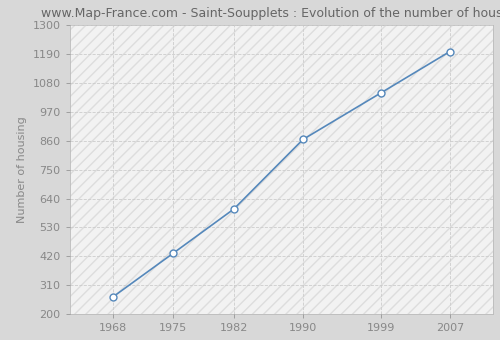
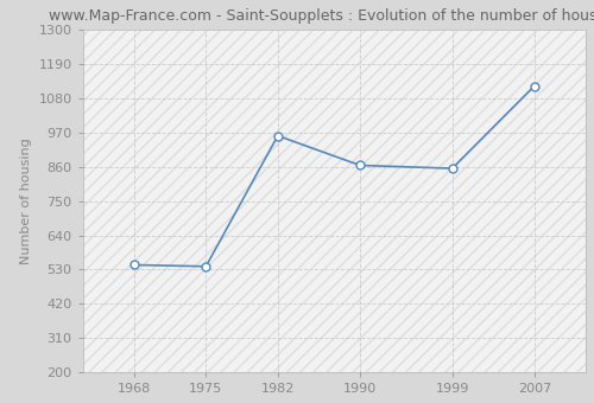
1968: 265 -> 545
1975: 432 -> 540
1982: 600 -> 960
1999: 1042 -> 855
2007: 1200 -> 1120
